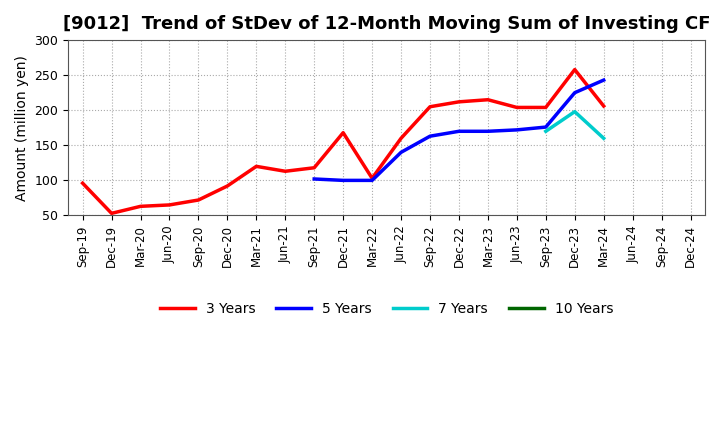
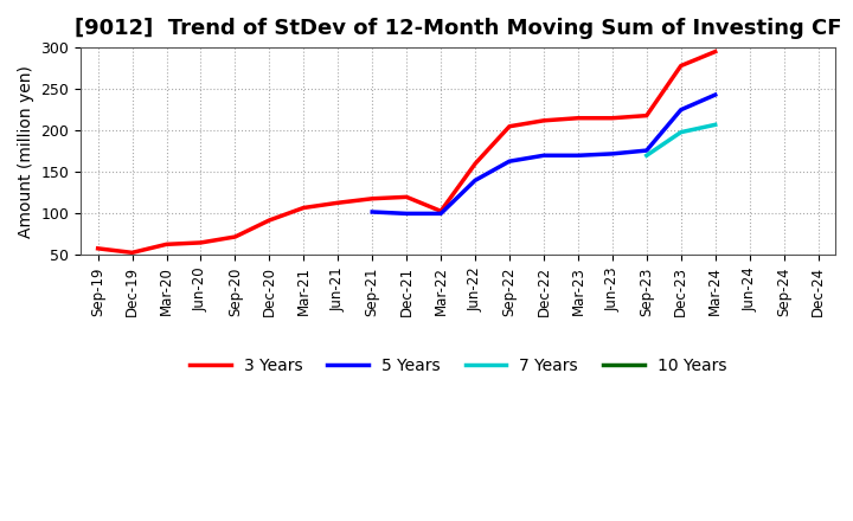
3 Years/Sep-19: 96 -> 58
3 Years/Mar-21: 120 -> 107
3 Years/Dec-21: 168 -> 120
3 Years/Jun-23: 204 -> 215
3 Years/Sep-23: 204 -> 218
3 Years/Dec-23: 258 -> 278
3 Years/Mar-24: 206 -> 295
7 Years/Mar-24: 160 -> 207
